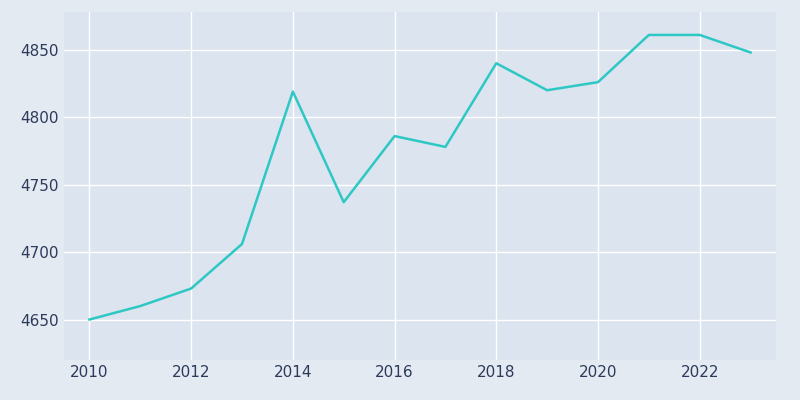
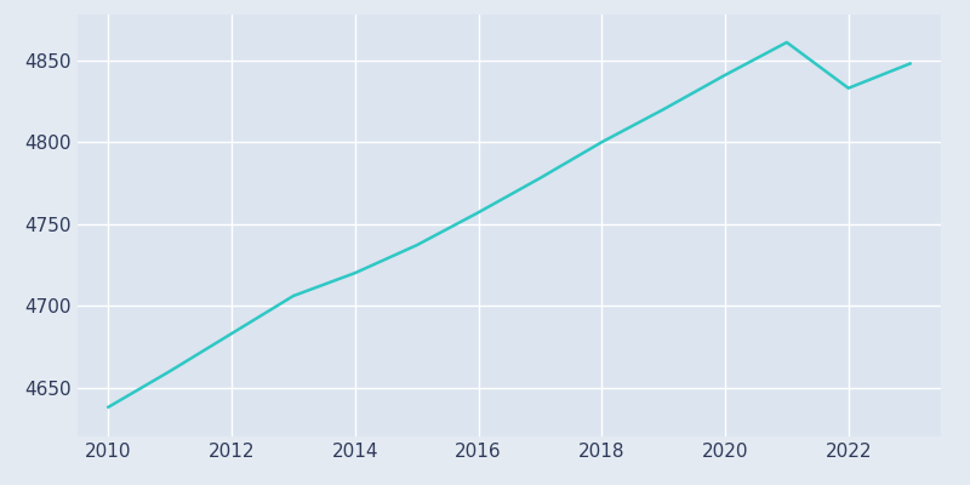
2010: 4650 -> 4638
2012: 4673 -> 4683
2014: 4819 -> 4720
2016: 4786 -> 4757
2018: 4840 -> 4800
2020: 4826 -> 4841
2022: 4861 -> 4833
